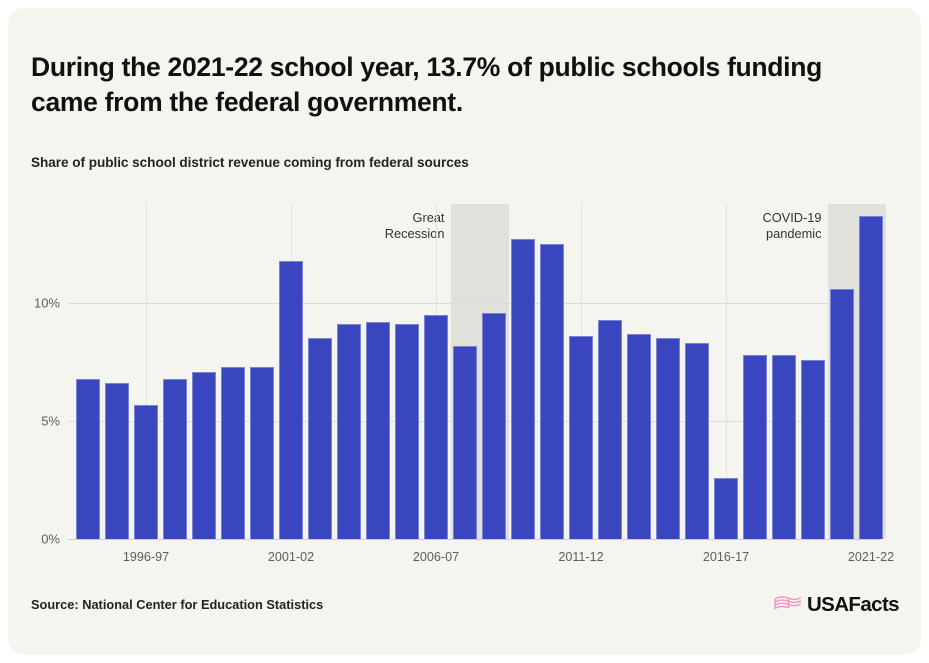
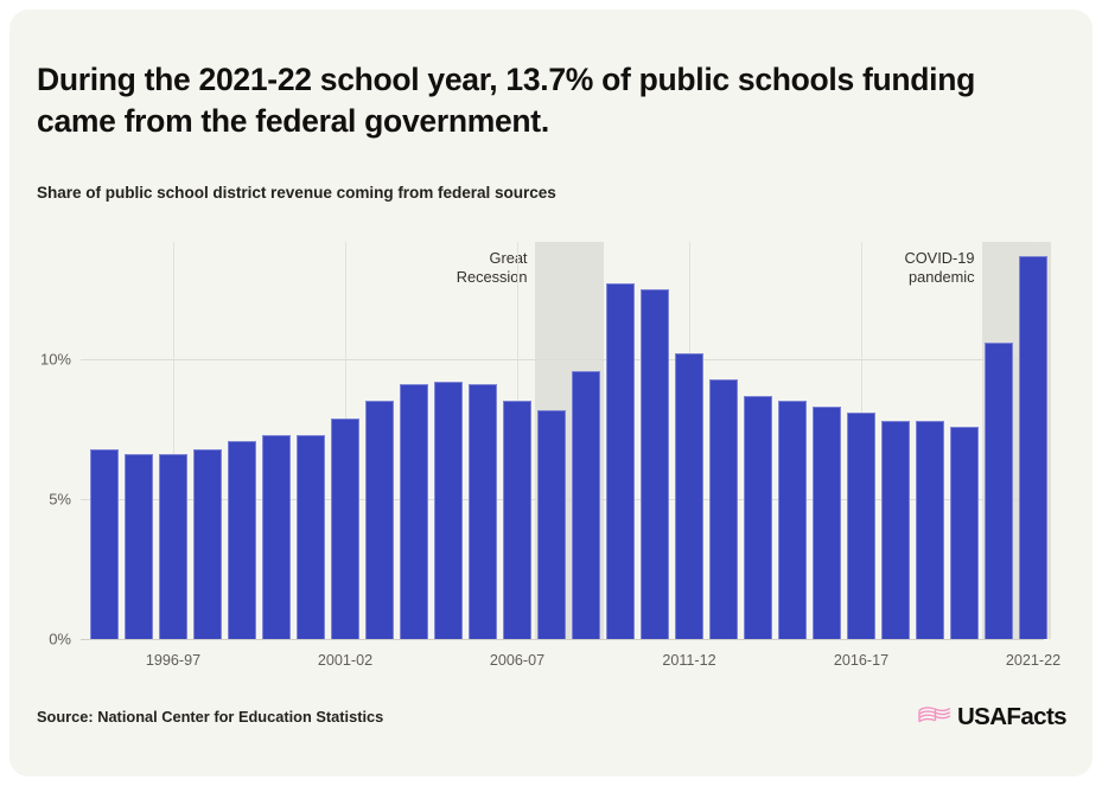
1996-97: 5.7% -> 6.6%
2001-02: 11.8% -> 7.9%
2006-07: 9.5% -> 8.5%
2011-12: 8.6% -> 10.2%
2016-17: 2.6% -> 8.1%
